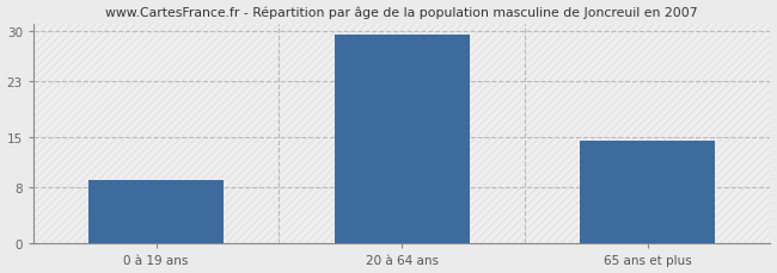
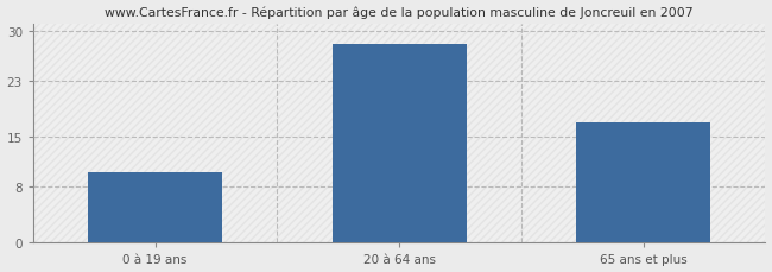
0 à 19 ans: 9.0 -> 10.0
20 à 64 ans: 29.5 -> 28.2
65 ans et plus: 14.5 -> 17.0
